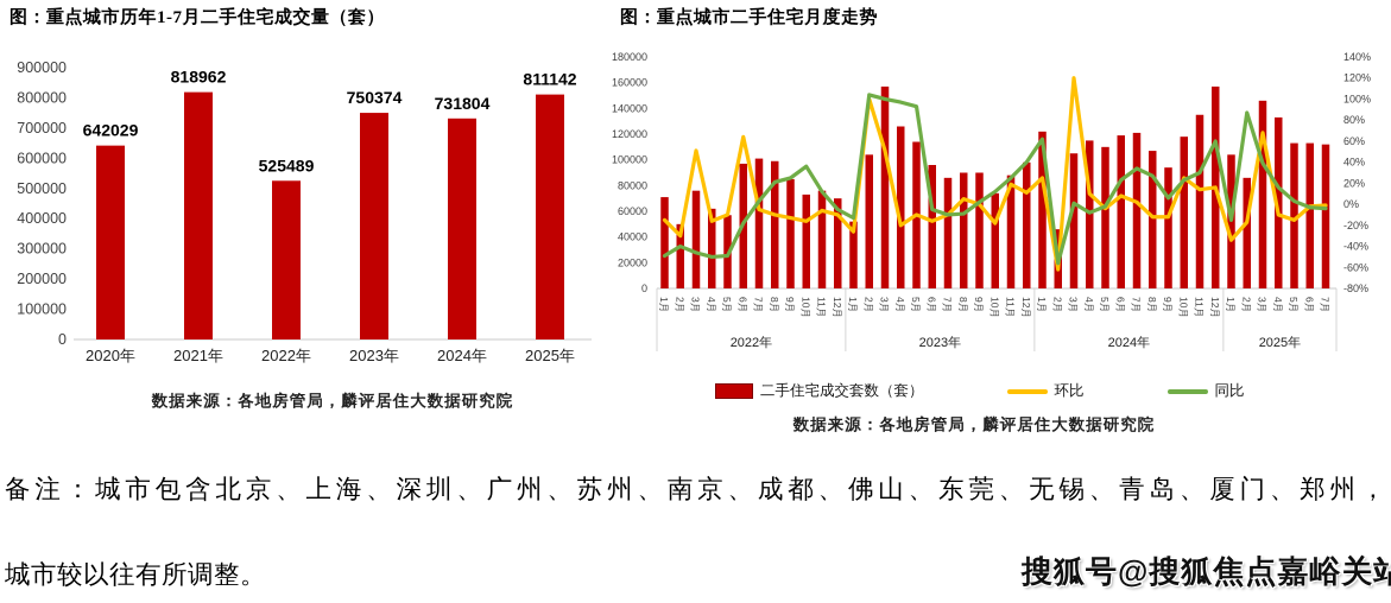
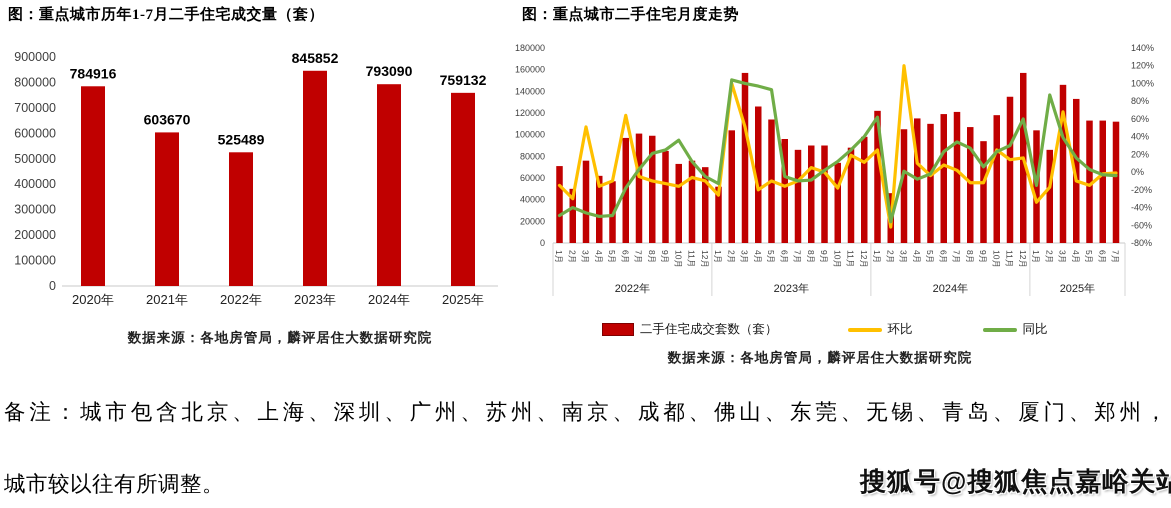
图：重点城市历年1-7月二手住宅成交量（套）/2020年: 642029 -> 784916
图：重点城市历年1-7月二手住宅成交量（套）/2021年: 818962 -> 603670
图：重点城市历年1-7月二手住宅成交量（套）/2023年: 750374 -> 845852
图：重点城市历年1-7月二手住宅成交量（套）/2024年: 731804 -> 793090
图：重点城市历年1-7月二手住宅成交量（套）/2025年: 811142 -> 759132
